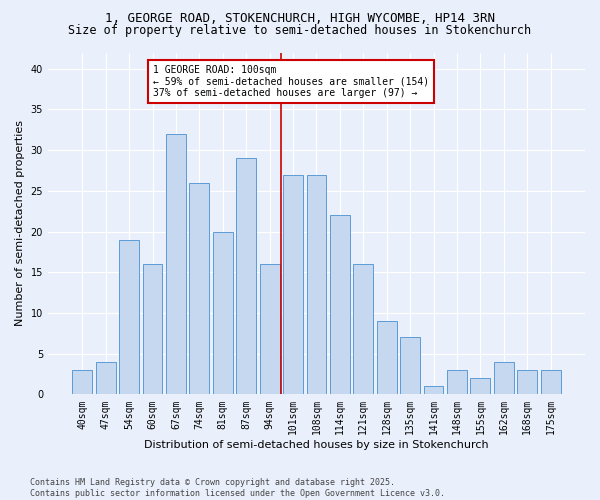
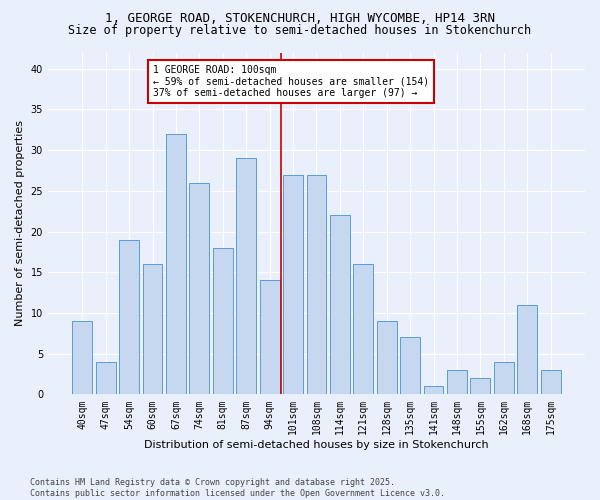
40sqm: 3 -> 9
81sqm: 20 -> 18
94sqm: 16 -> 14
168sqm: 3 -> 11
